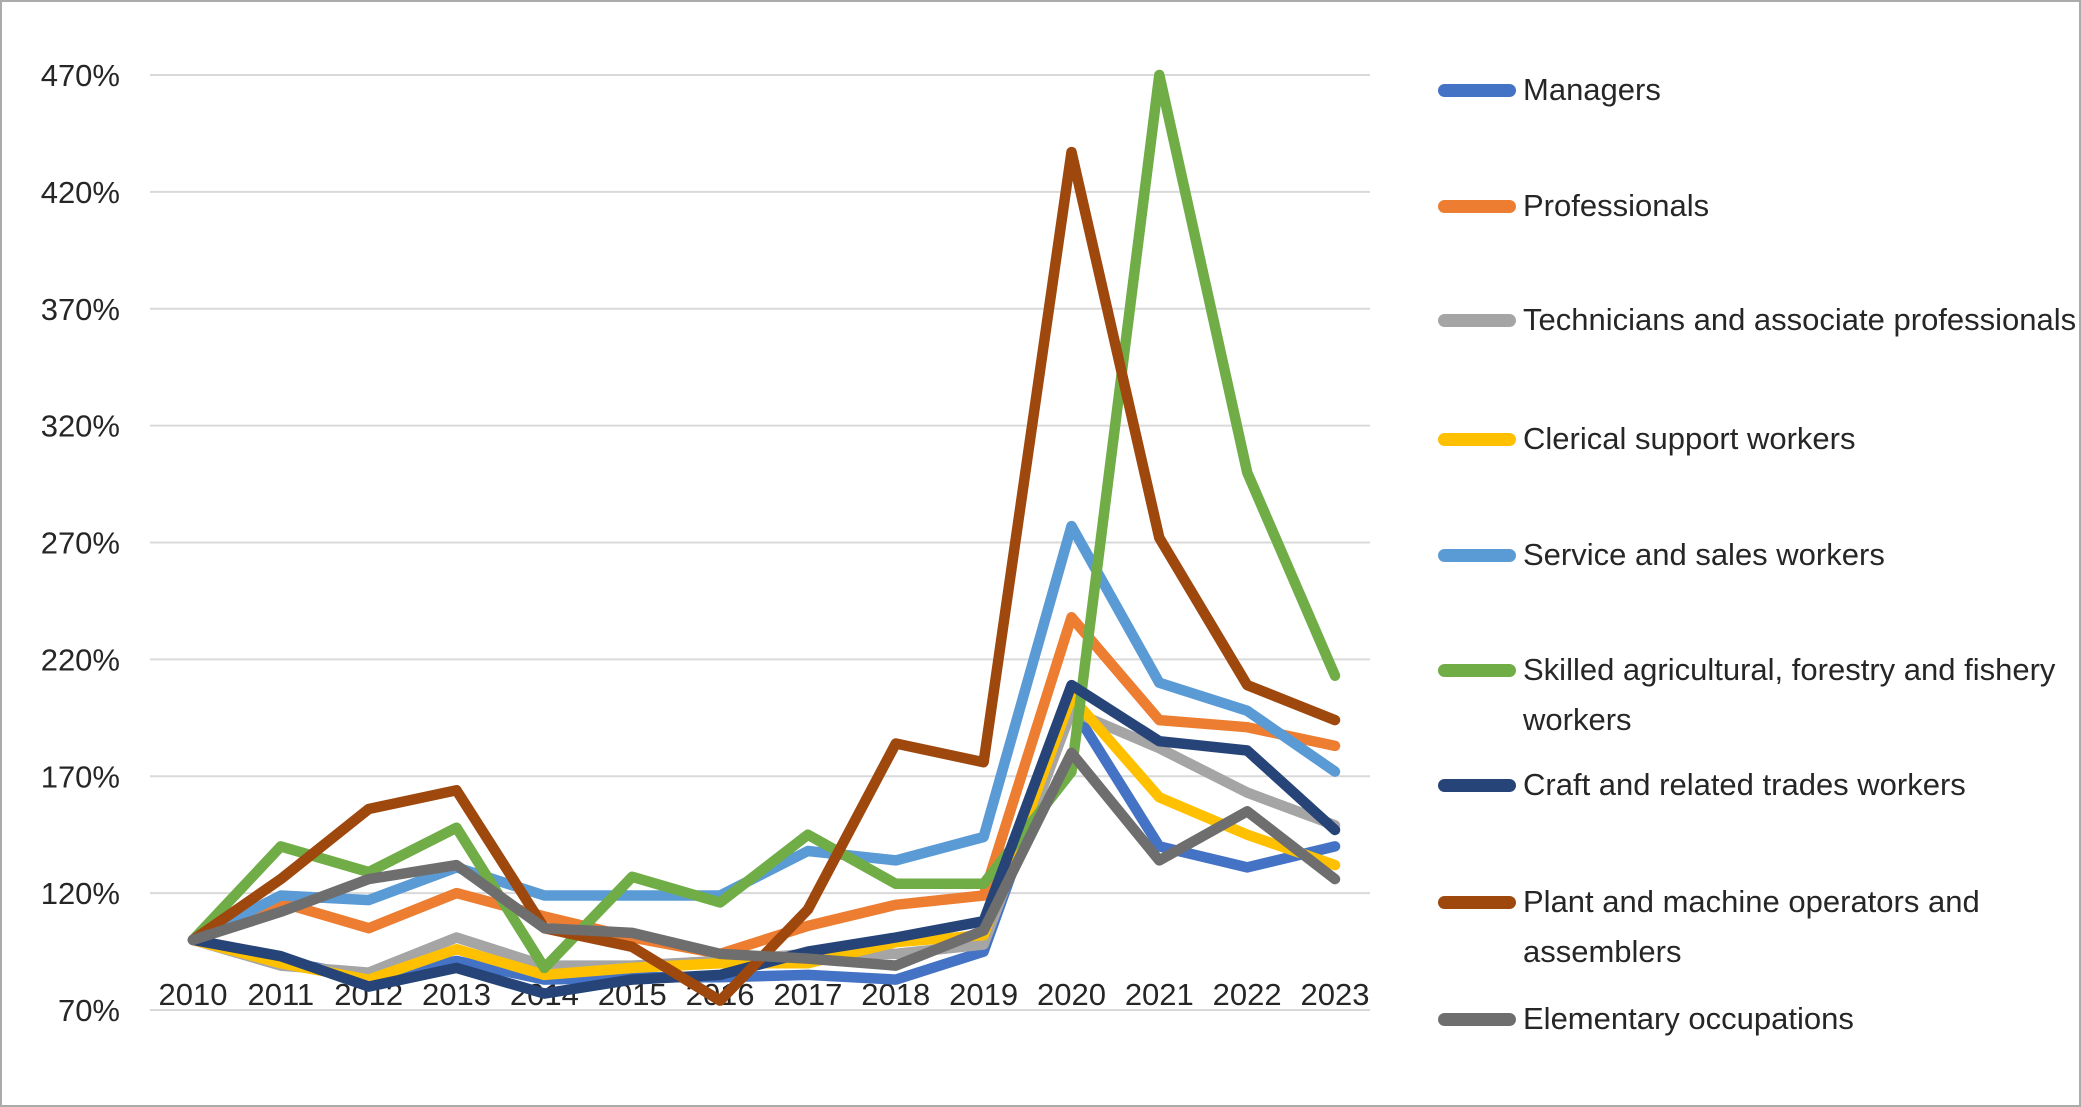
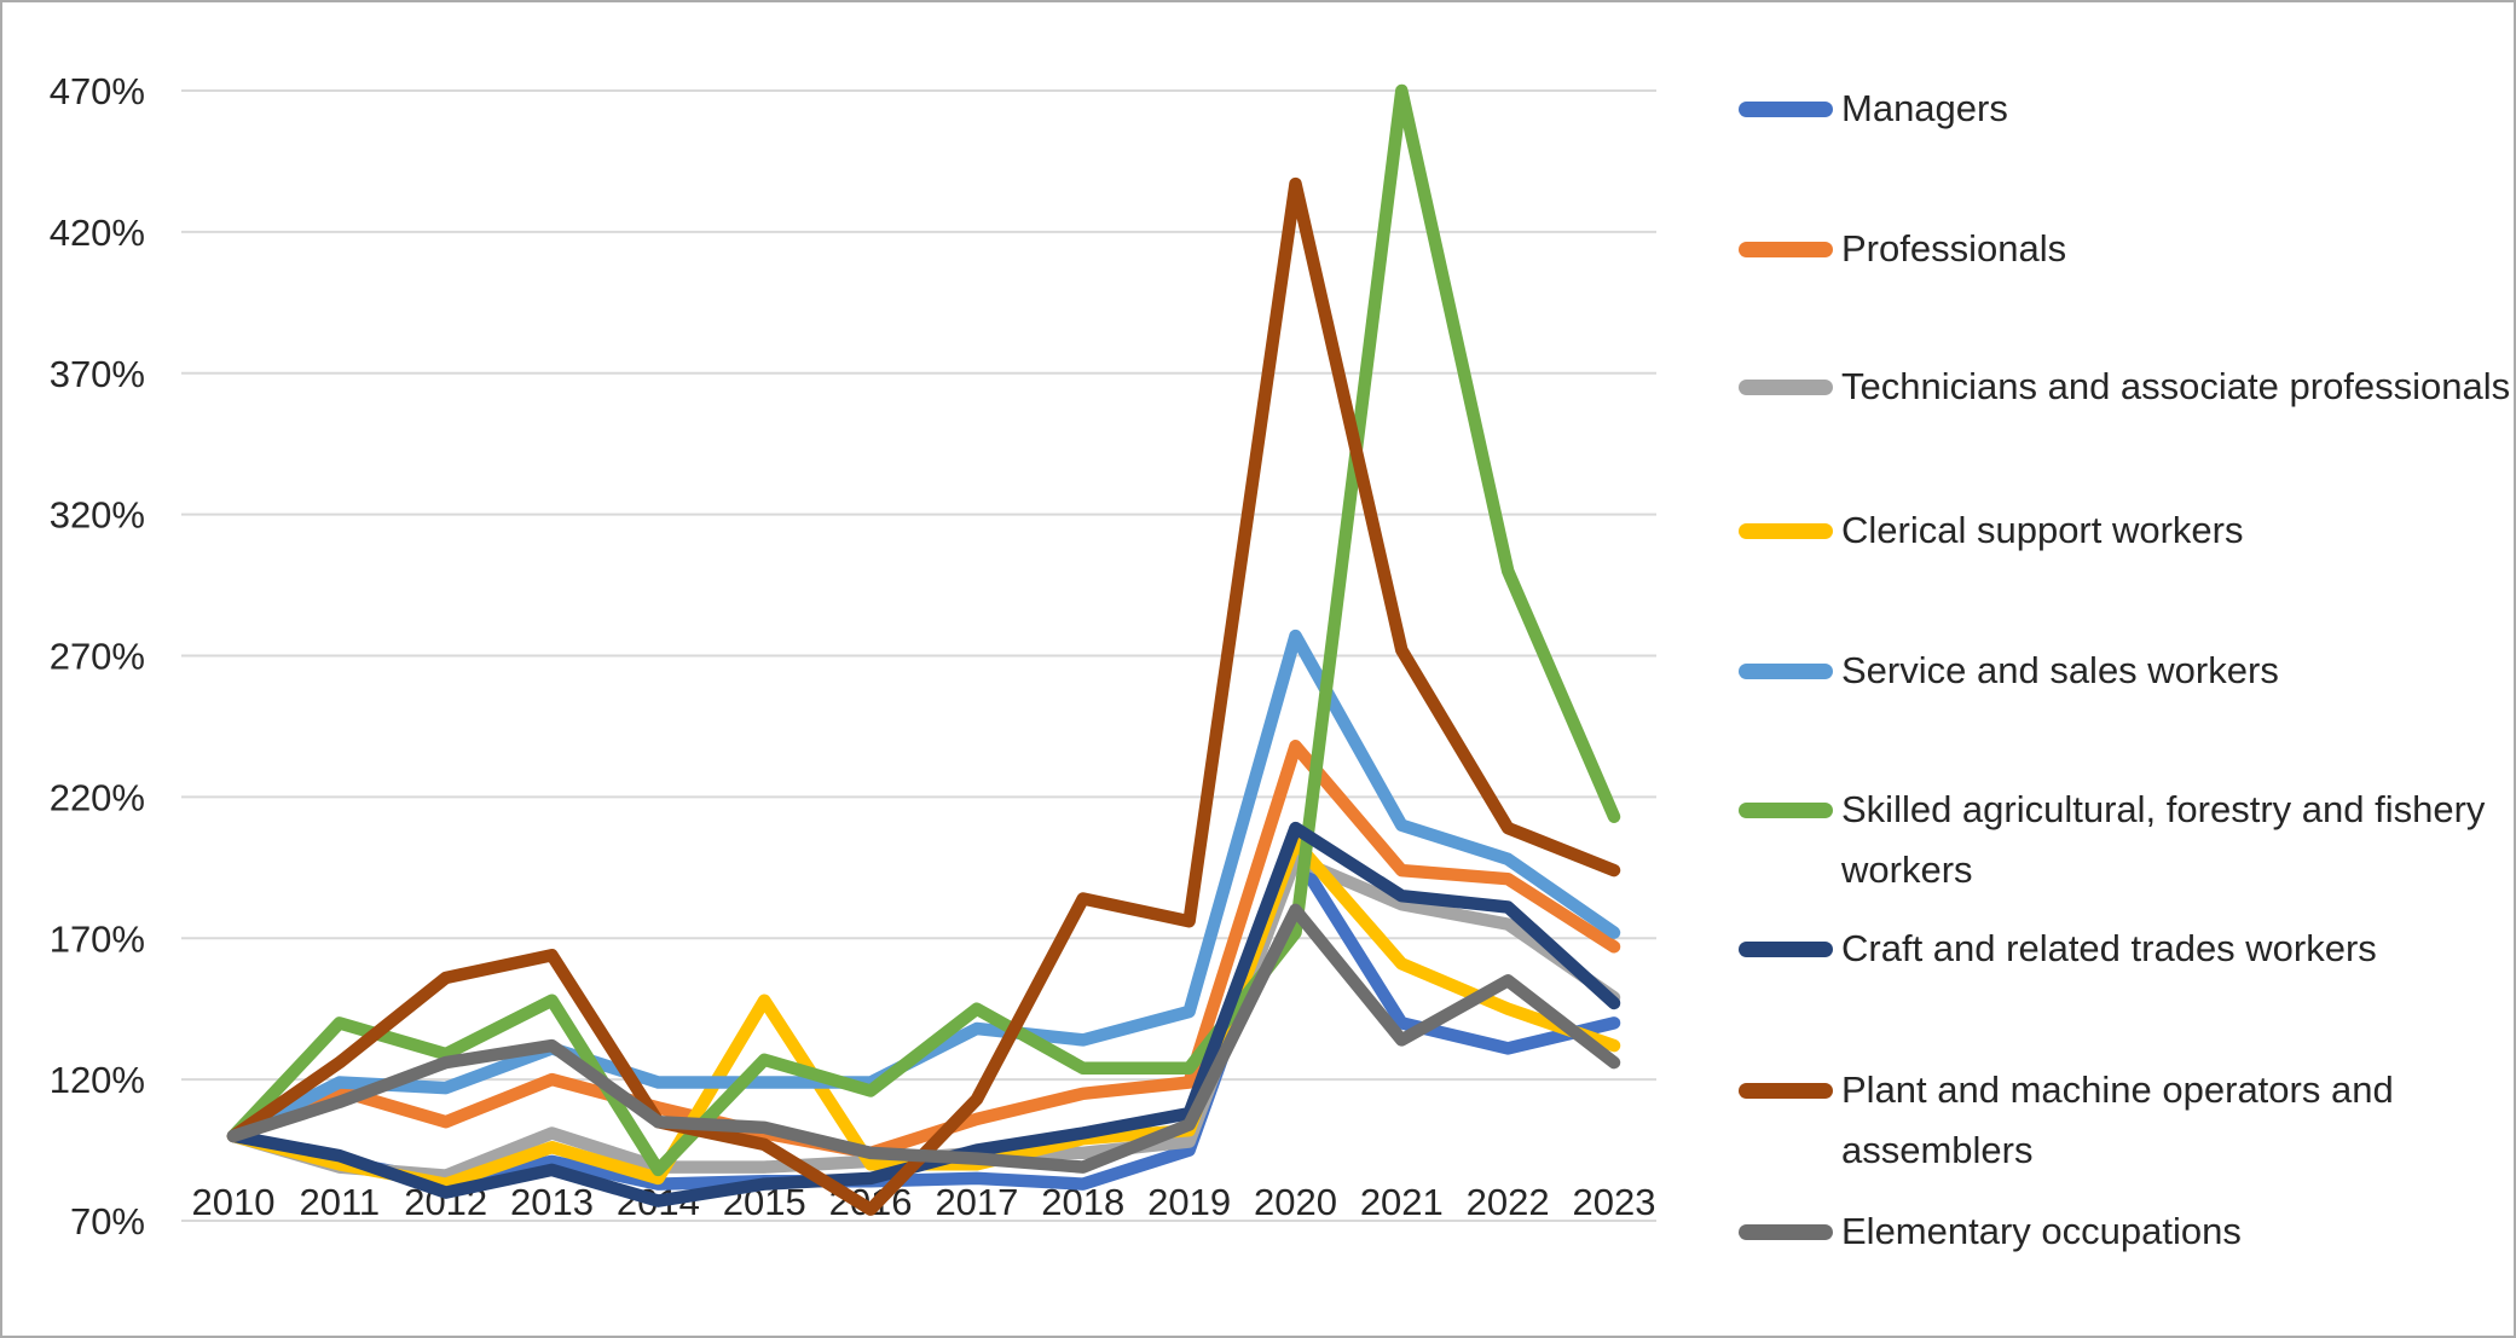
Clerical support workers/2015: 88% -> 148%
Technicians and associate professionals/2022: 163% -> 175%
Professionals/2023: 183% -> 167%
